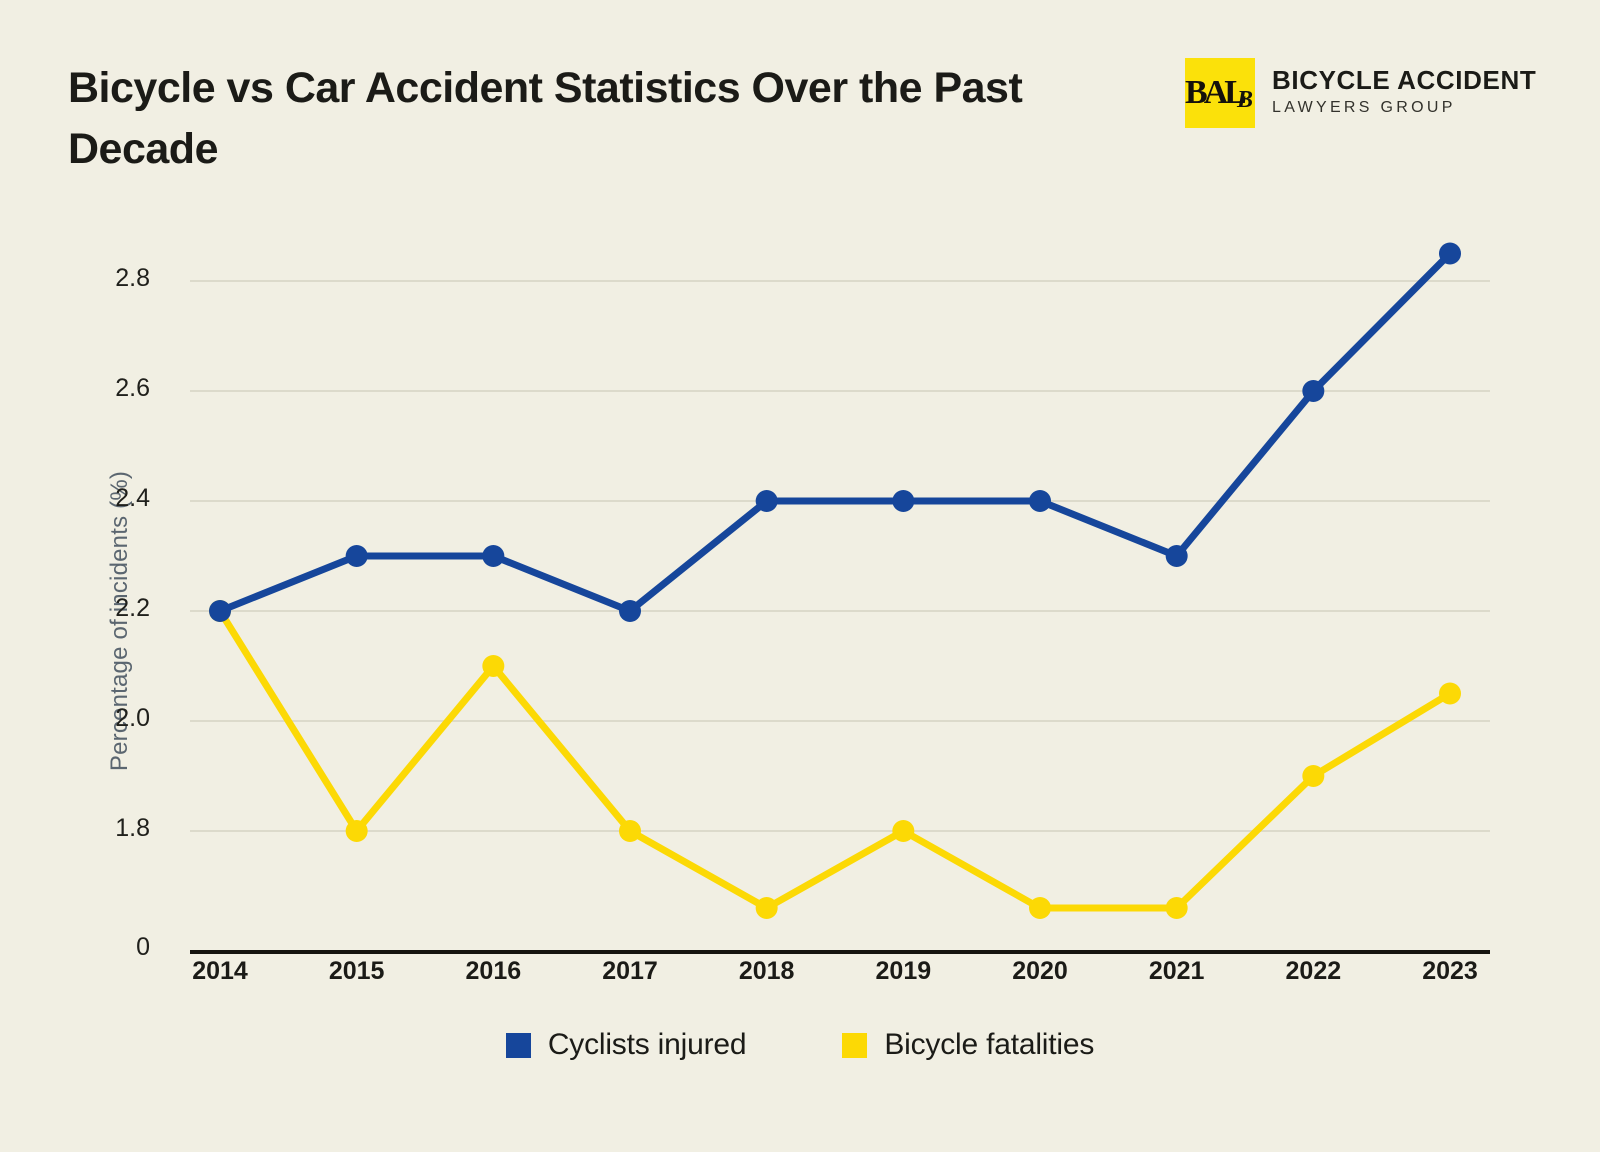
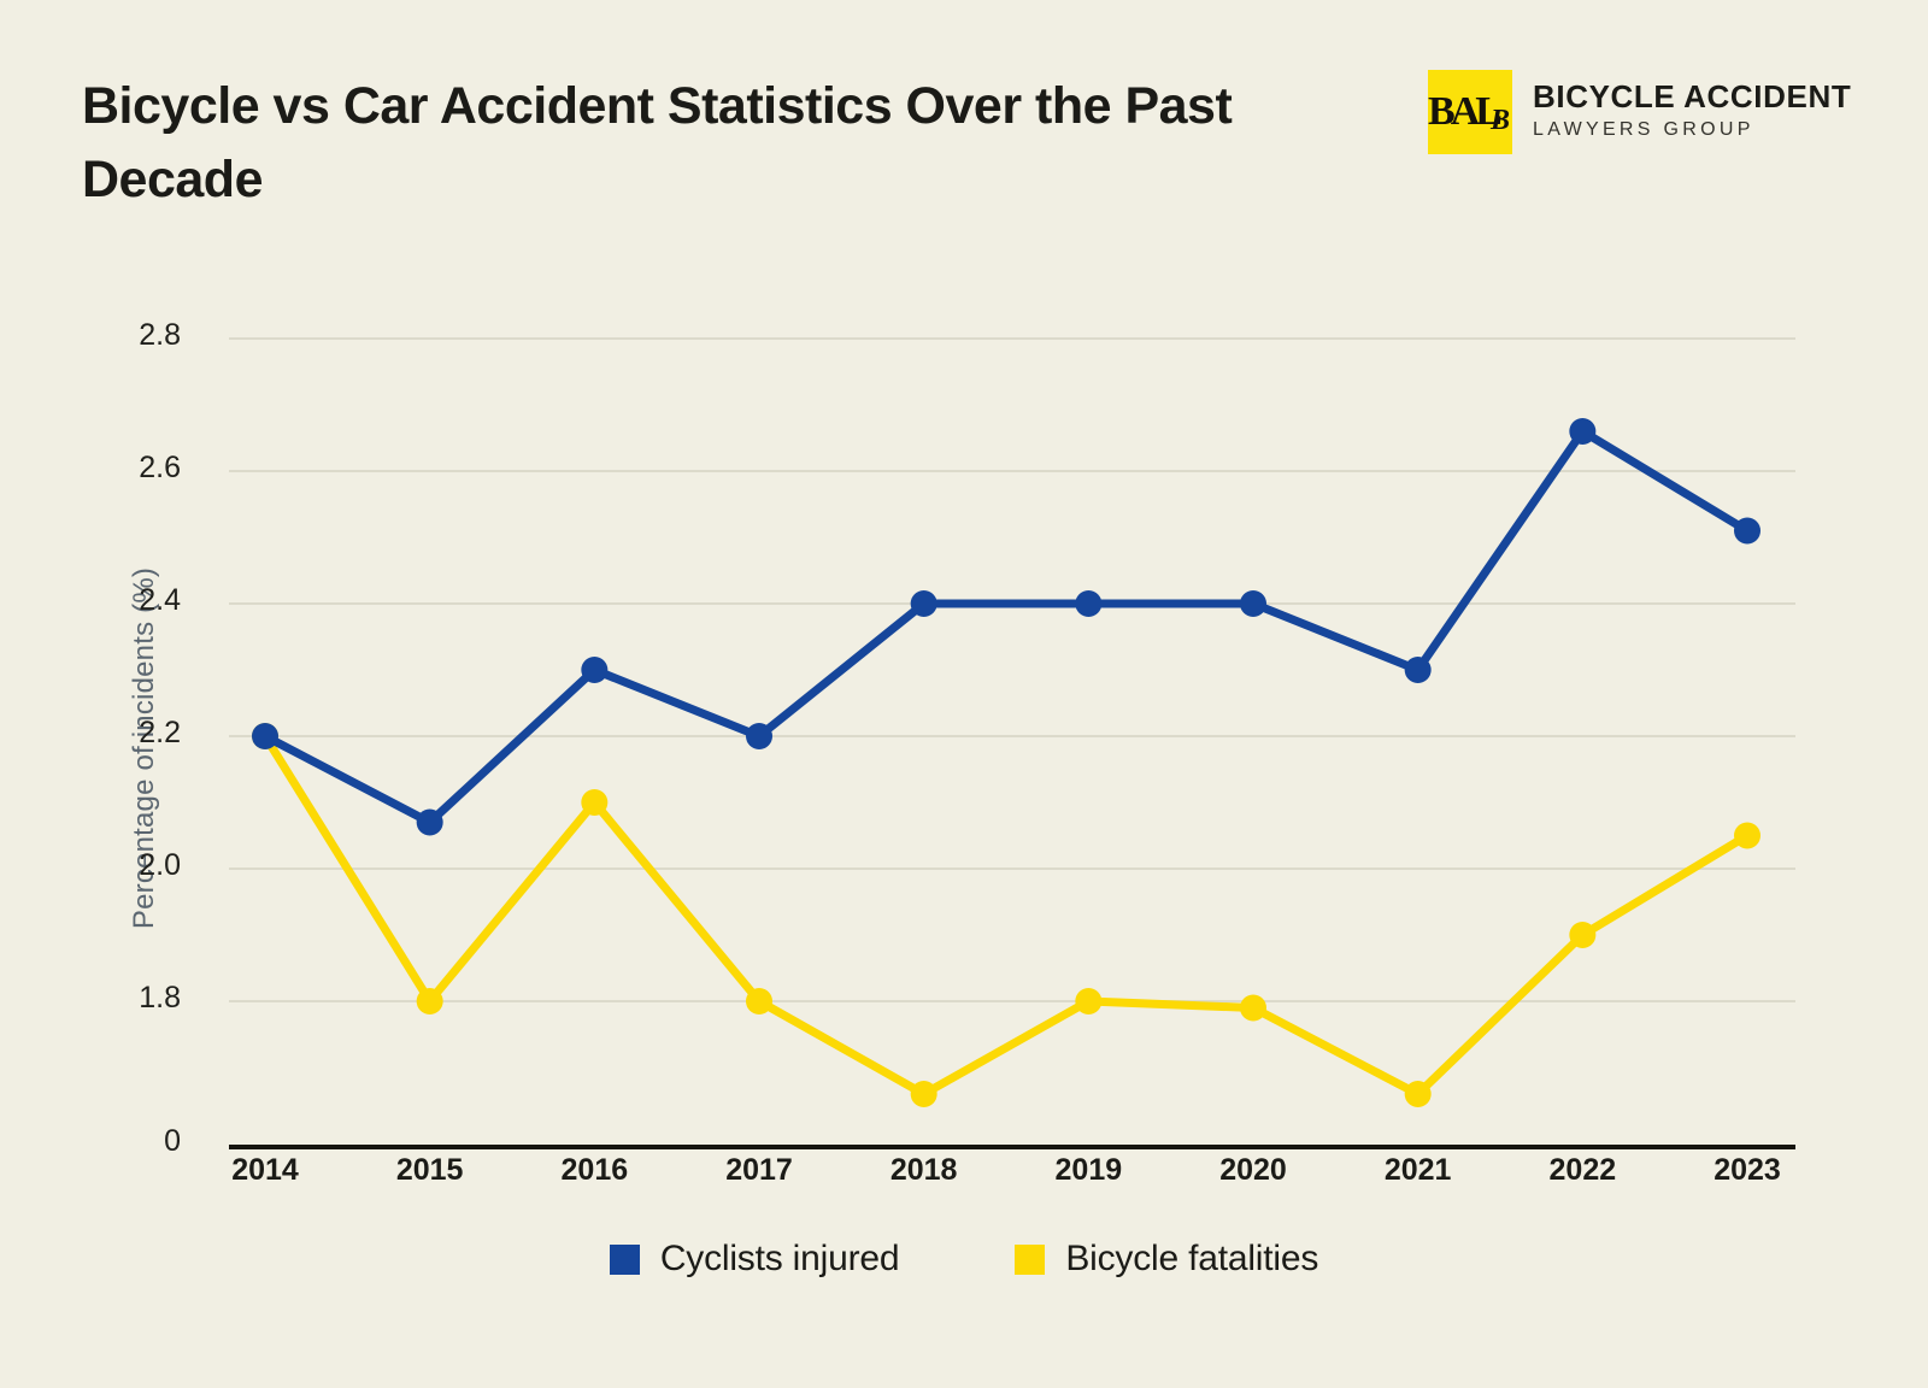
Cyclists injured/2015: 2.30 -> 2.07
Bicycle fatalities/2020: 1.66 -> 1.79
Cyclists injured/2022: 2.60 -> 2.66
Cyclists injured/2023: 2.85 -> 2.51
